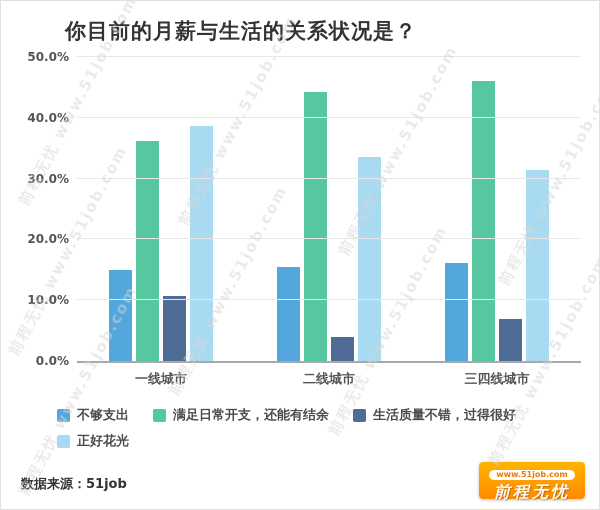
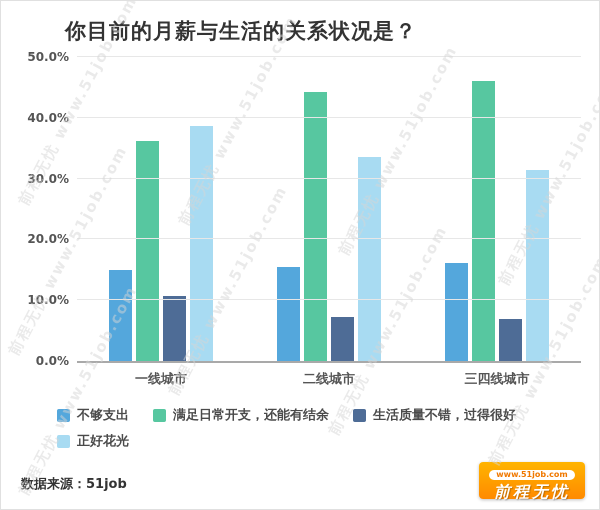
生活质量不错，过得很好/二线城市: 4% -> 7%
